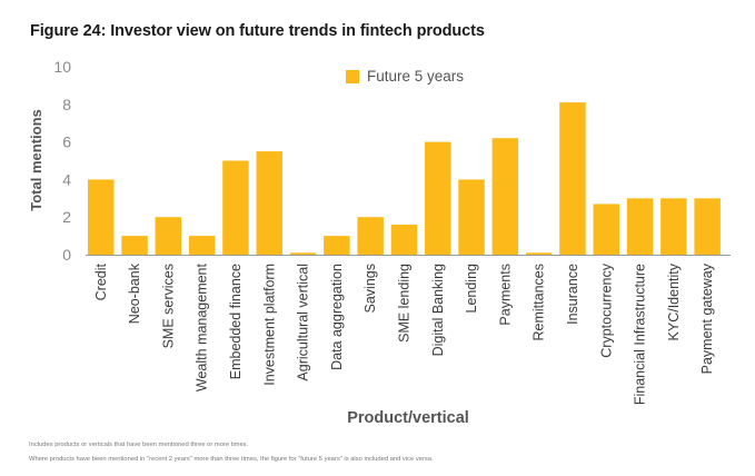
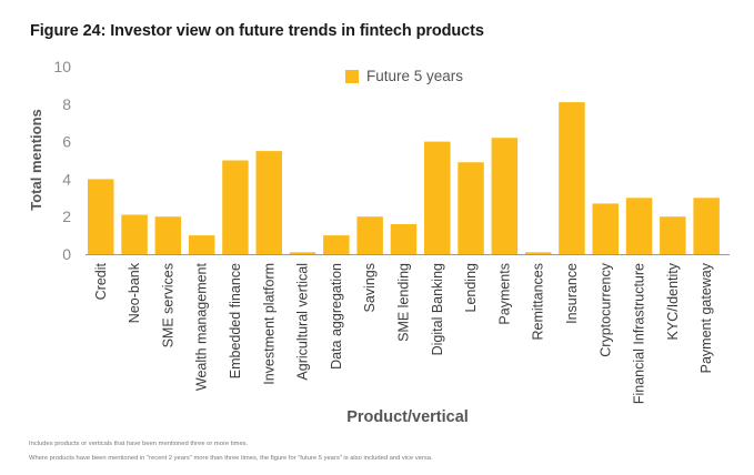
Neo-bank: 1.0 -> 2.1
Lending: 4.0 -> 4.9
KYC/Identity: 3.0 -> 2.0
